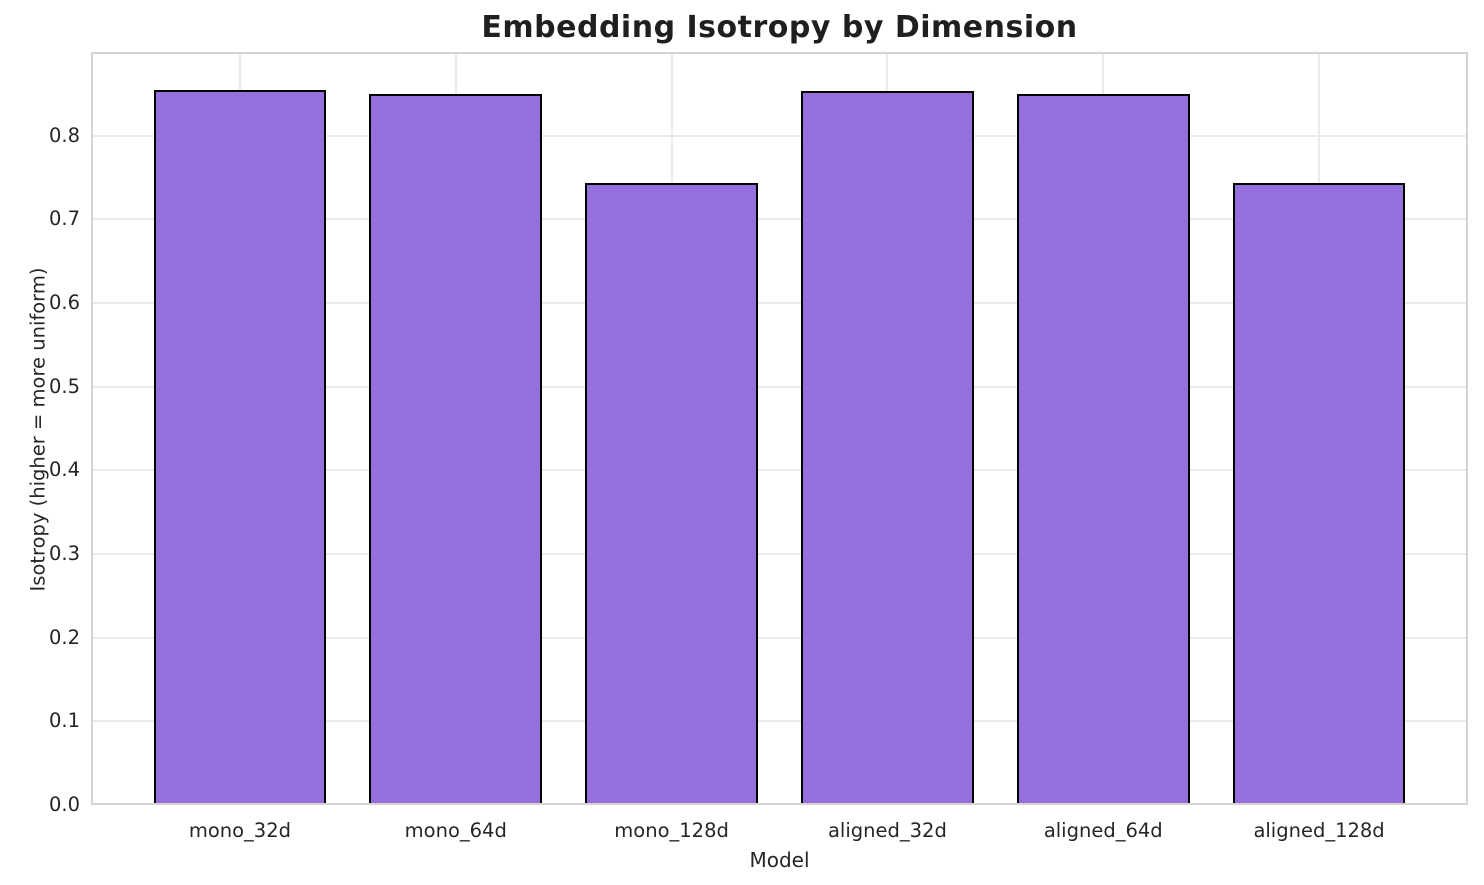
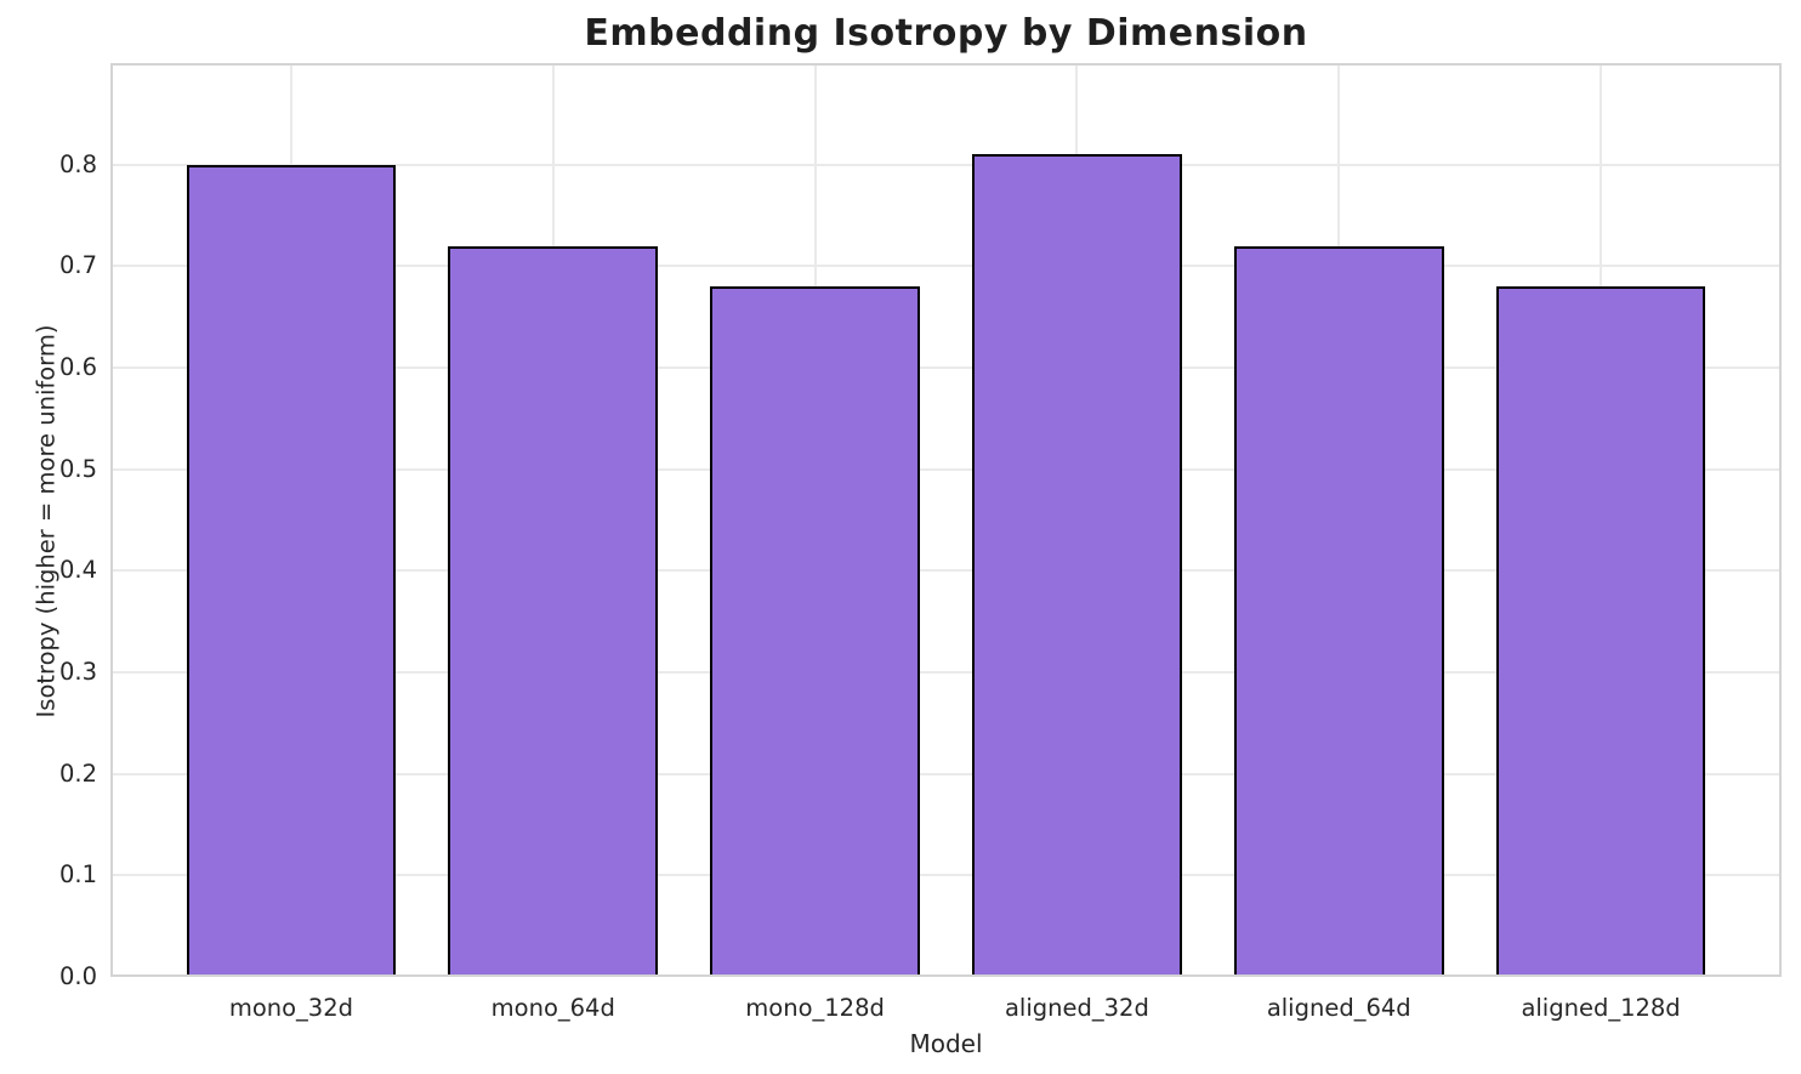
mono_32d: 0.85 -> 0.80
mono_64d: 0.85 -> 0.72
mono_128d: 0.74 -> 0.68
aligned_32d: 0.85 -> 0.81
aligned_64d: 0.85 -> 0.72
aligned_128d: 0.74 -> 0.68
